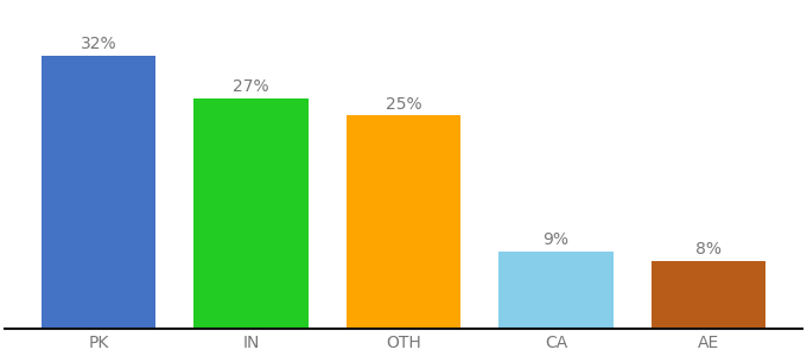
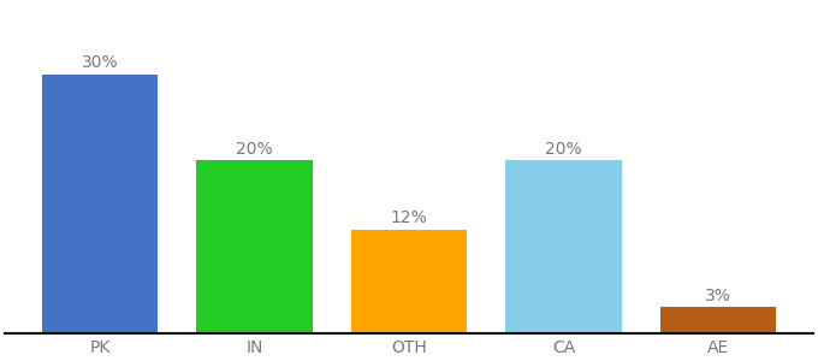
PK: 32% -> 30%
IN: 27% -> 20%
OTH: 25% -> 12%
CA: 9% -> 20%
AE: 8% -> 3%
